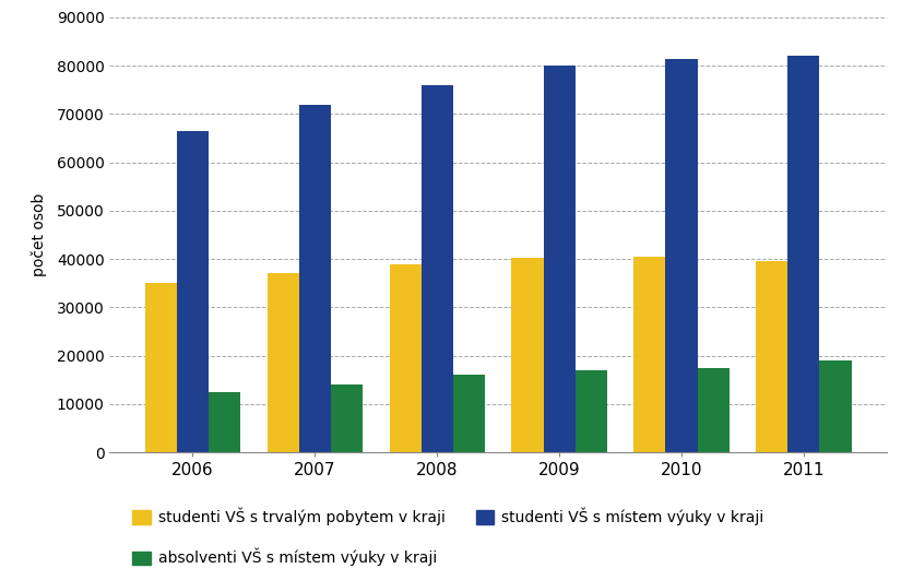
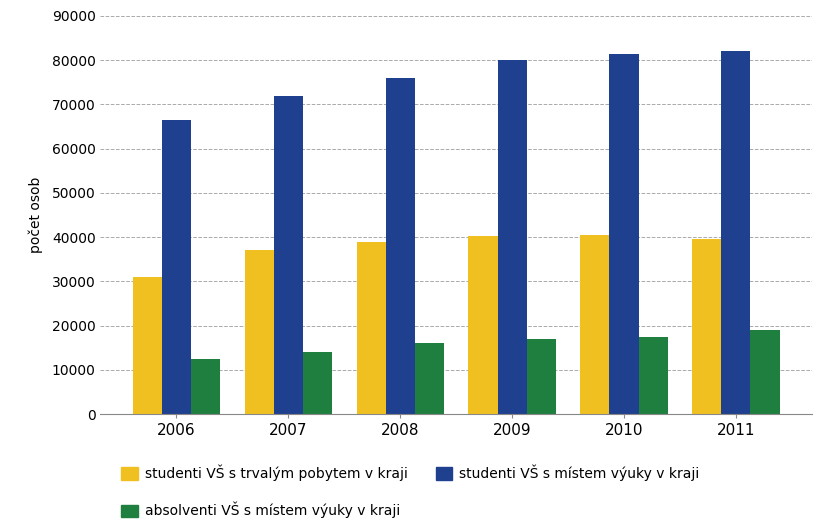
studenti VŠ s trvalým pobytem v kraji/2006: 35000 -> 31000
